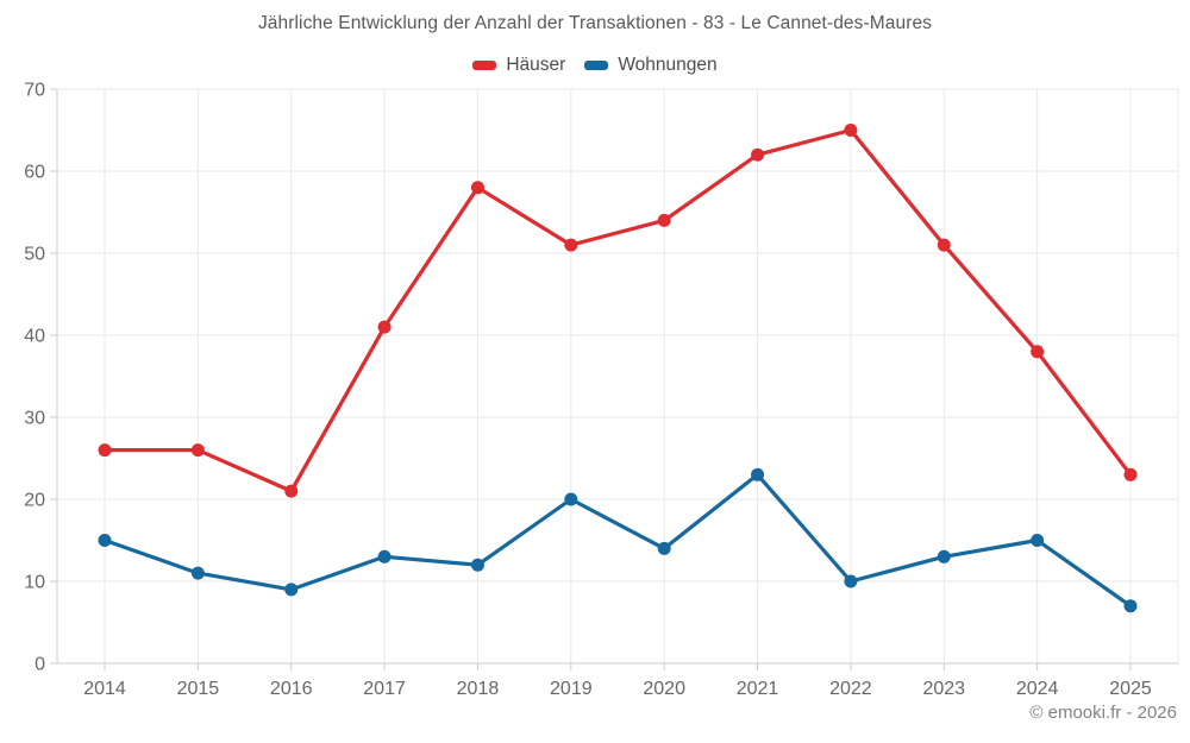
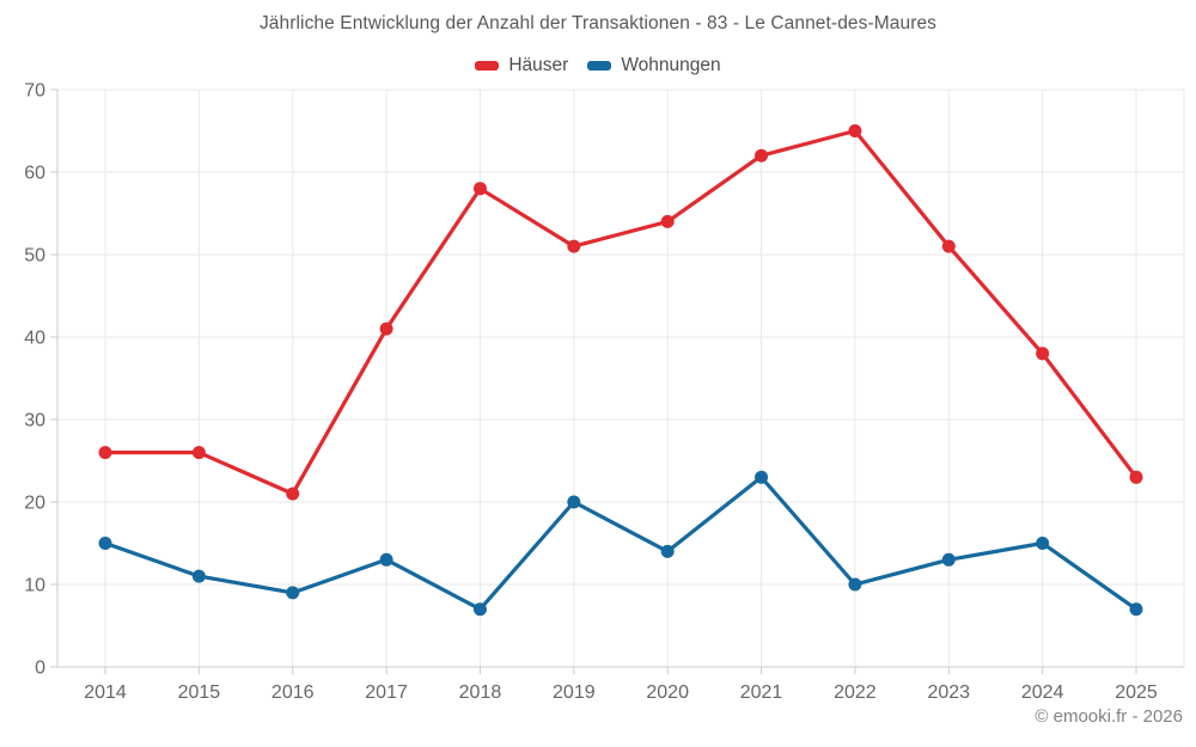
Wohnungen/2018: 12 -> 7
